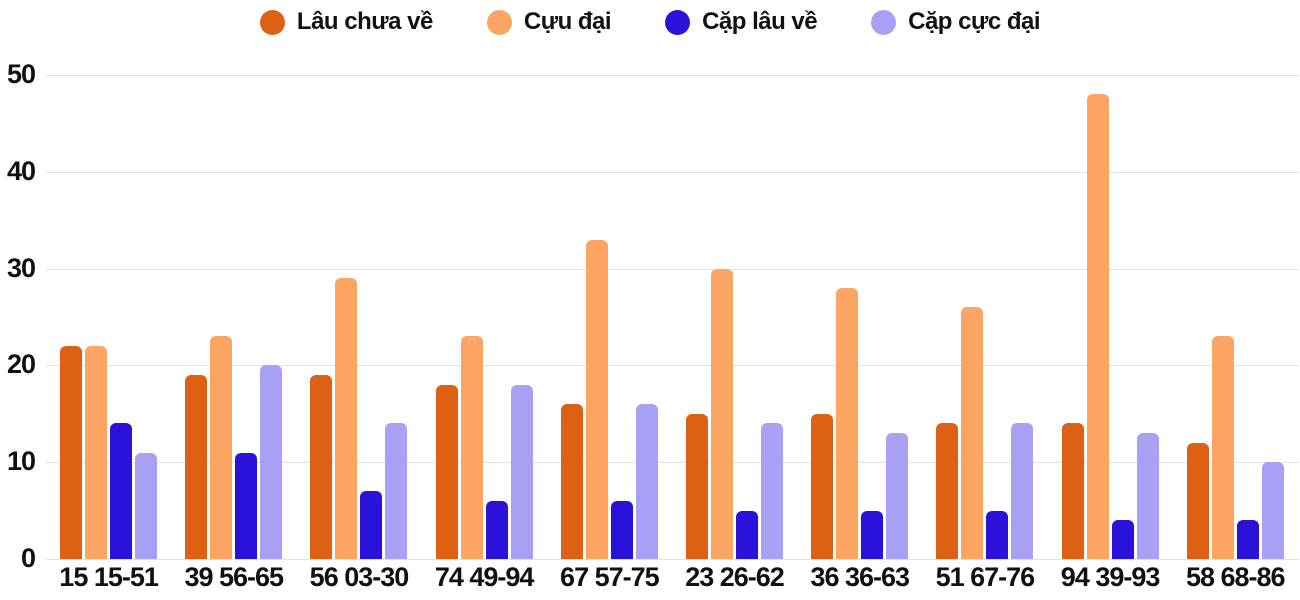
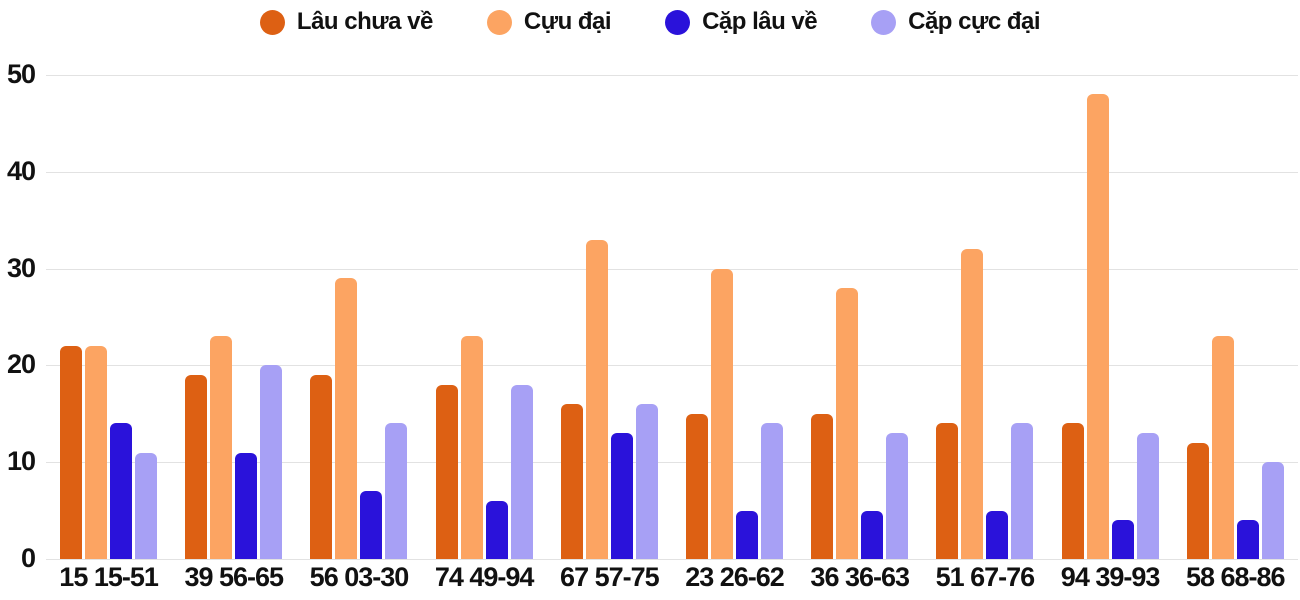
Cặp lâu về/67 57-75: 6 -> 13
Cựu đại/51 67-76: 26 -> 32
